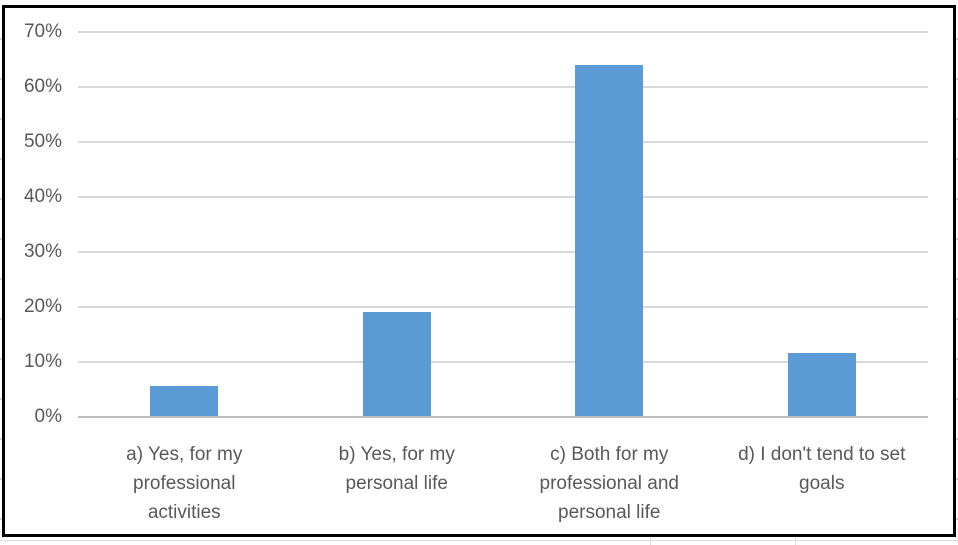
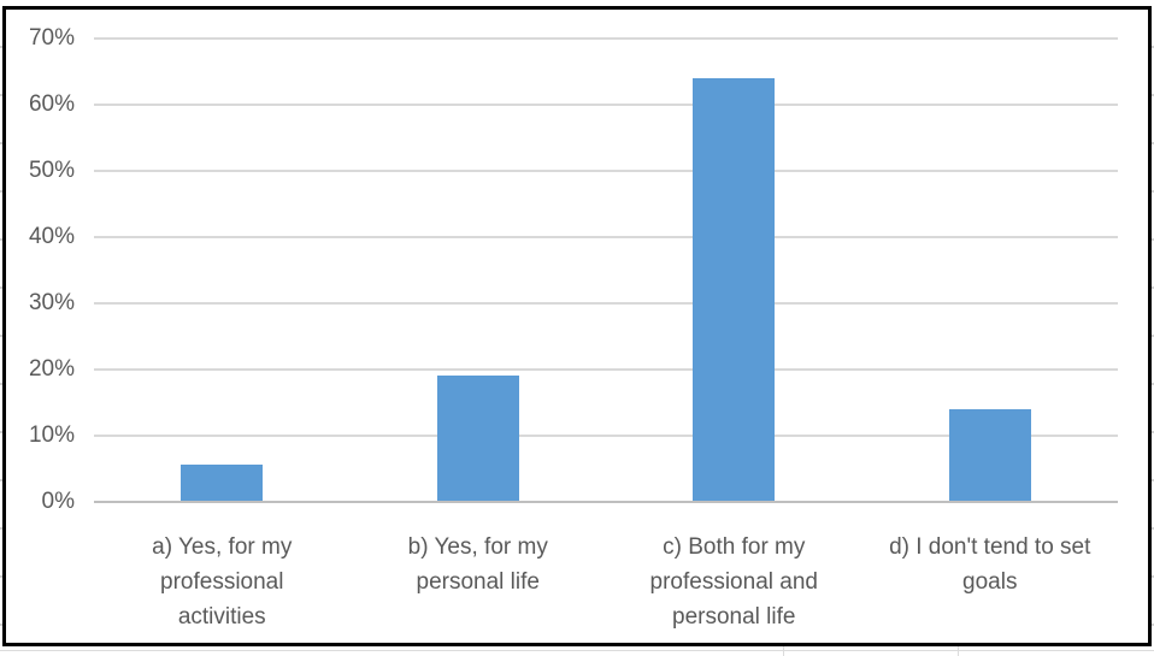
d) I don't tend to set goals: 12% -> 14%
